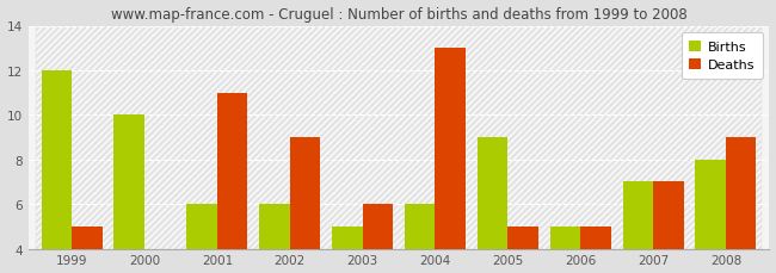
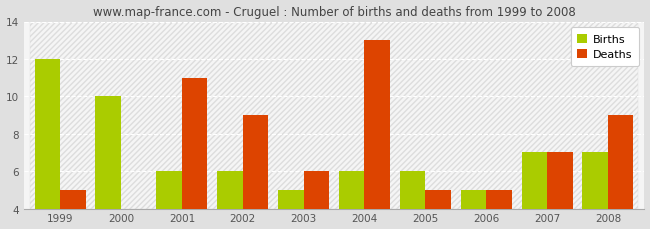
Births/2005: 9 -> 6
Births/2008: 8 -> 7
